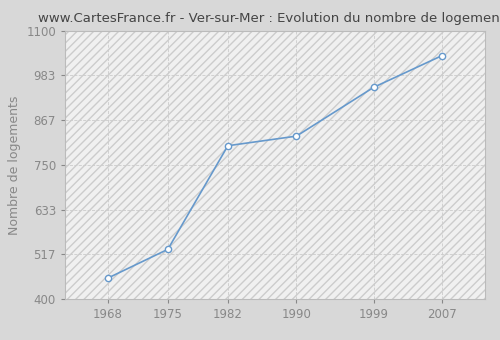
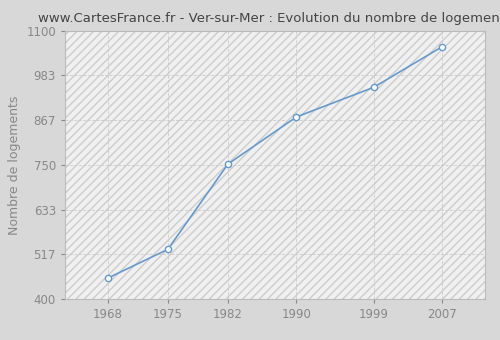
1982: 800 -> 752
1990: 825 -> 875
2007: 1035 -> 1058
